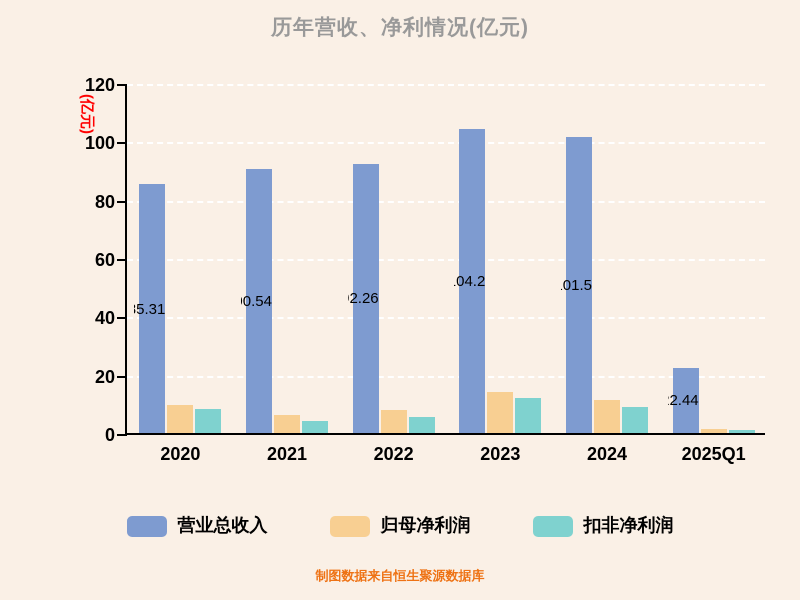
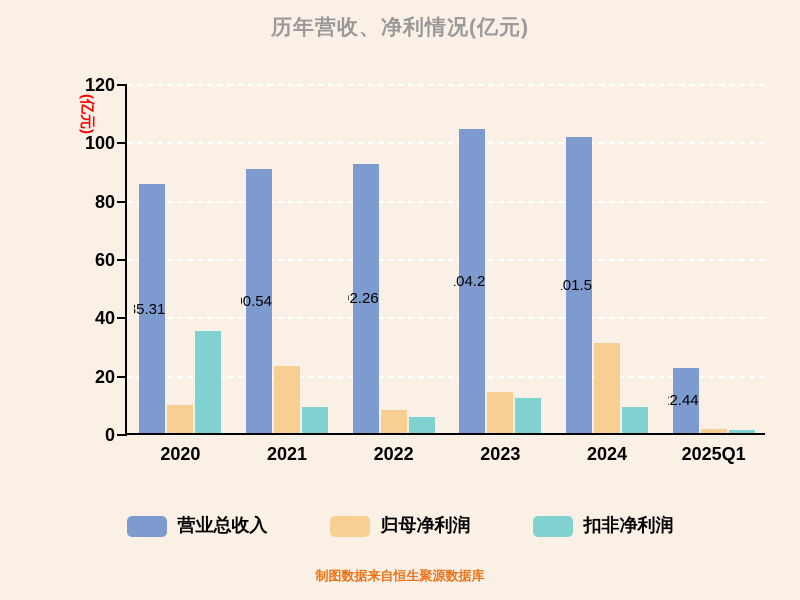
扣非净利润/2020: 8 -> 35
归母净利润/2021: 6 -> 23
扣非净利润/2021: 4 -> 9
归母净利润/2024: 11 -> 31
